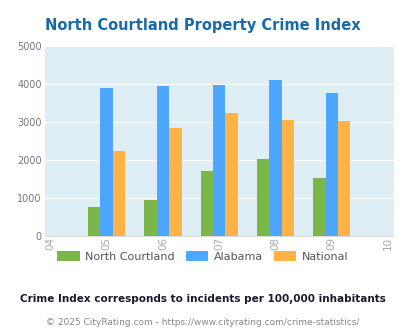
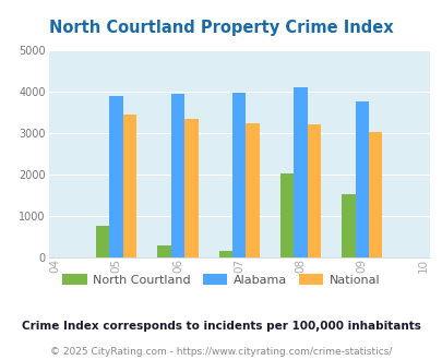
National/05: 2250 -> 3450
North Courtland/06: 950 -> 300
National/06: 2850 -> 3350
North Courtland/07: 1700 -> 150
National/08: 3050 -> 3220
